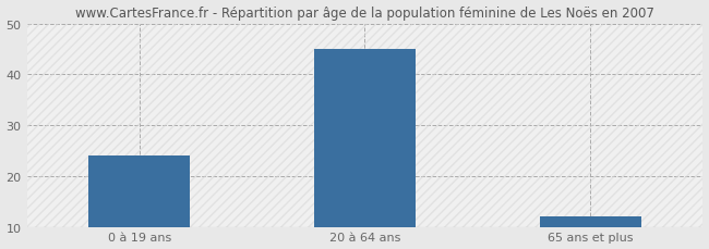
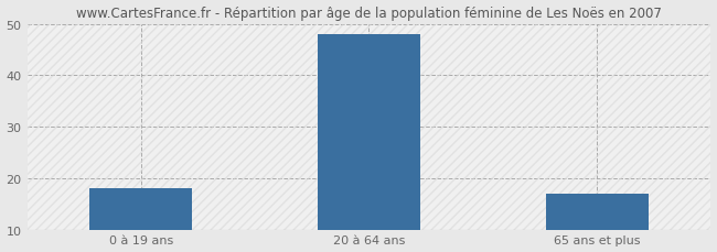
0 à 19 ans: 24 -> 18
20 à 64 ans: 45 -> 48
65 ans et plus: 12 -> 17
